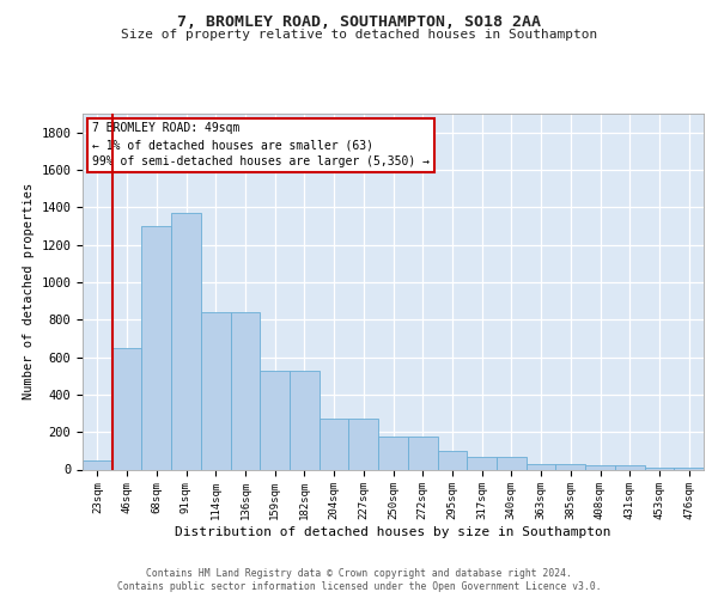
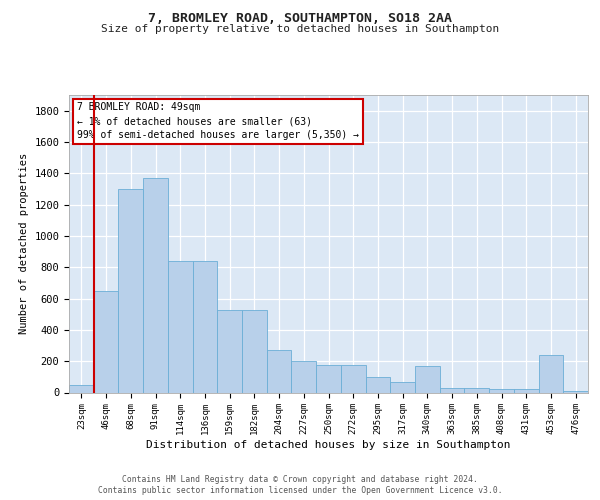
227sqm: 270 -> 200
340sqm: 60 -> 170
453sqm: 10 -> 240
